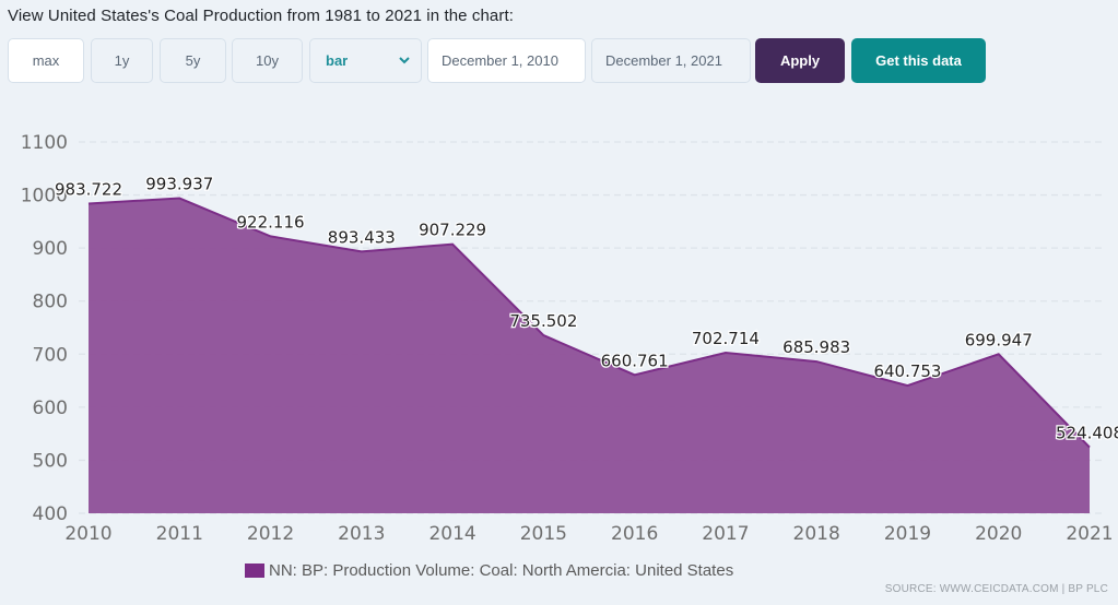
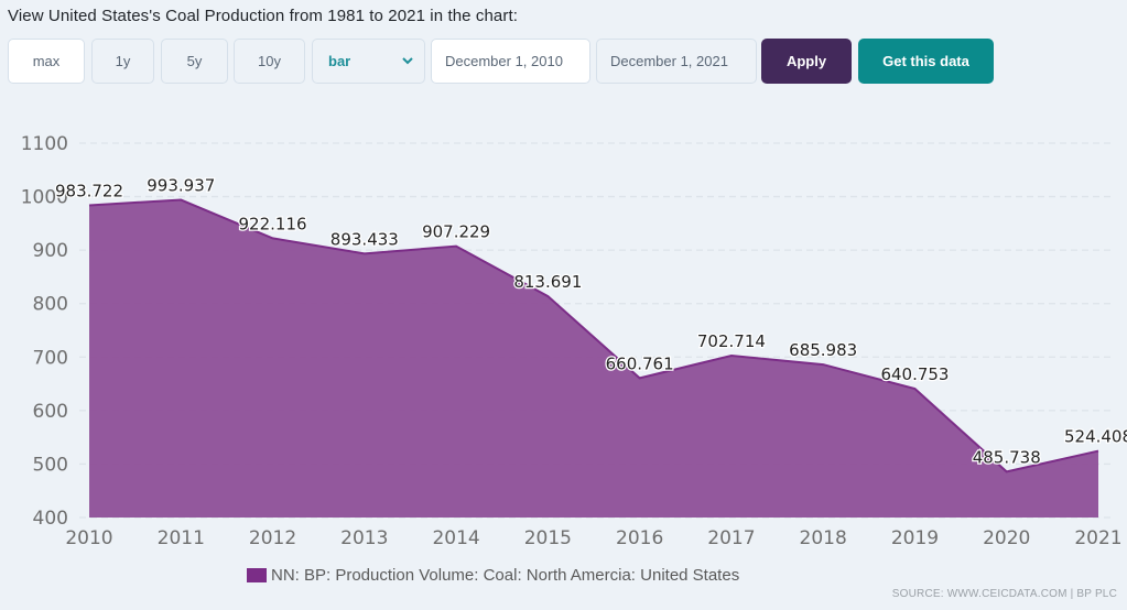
2015: 735.502 -> 813.691
2020: 699.947 -> 485.738
